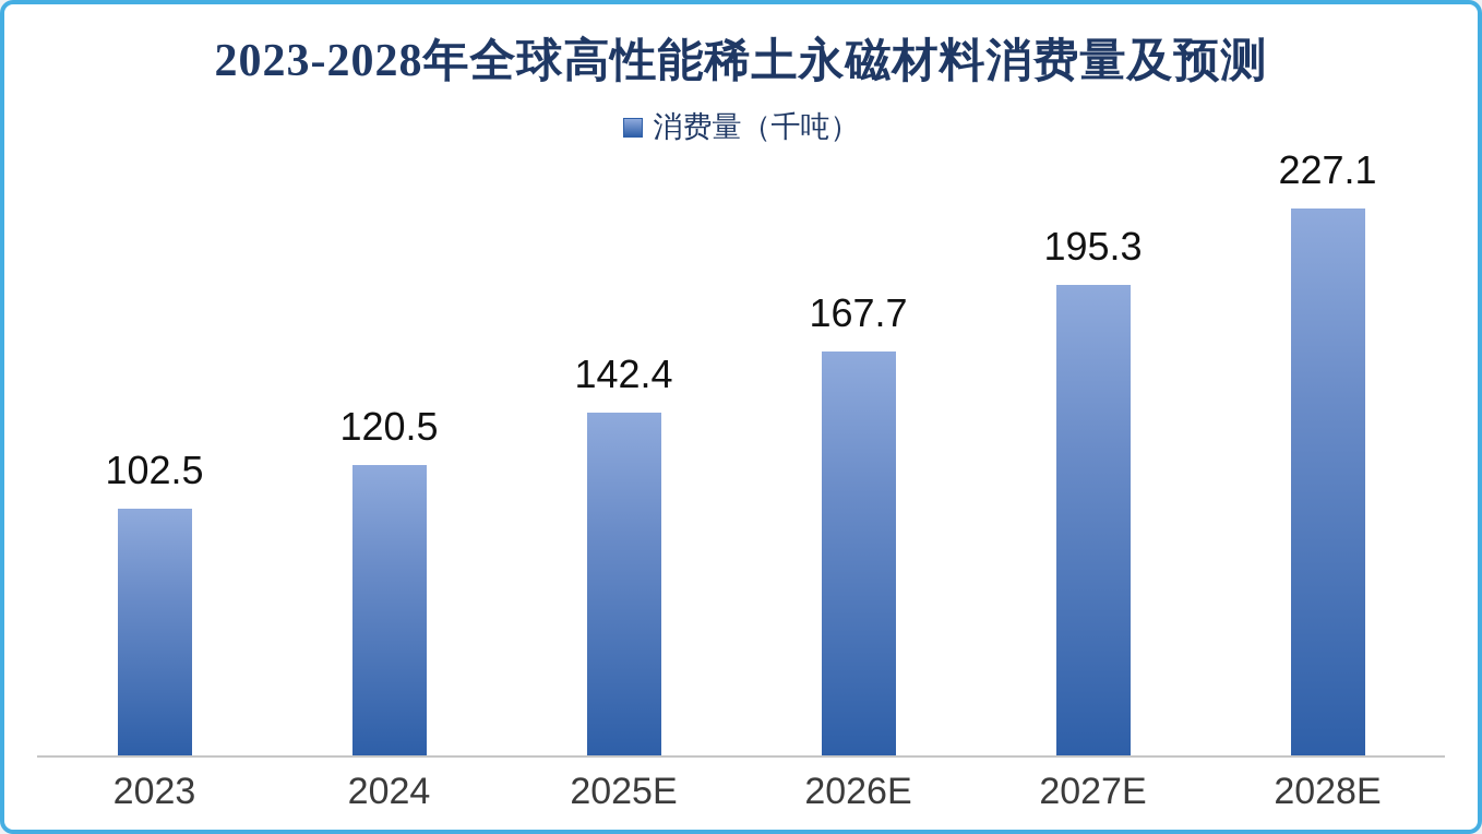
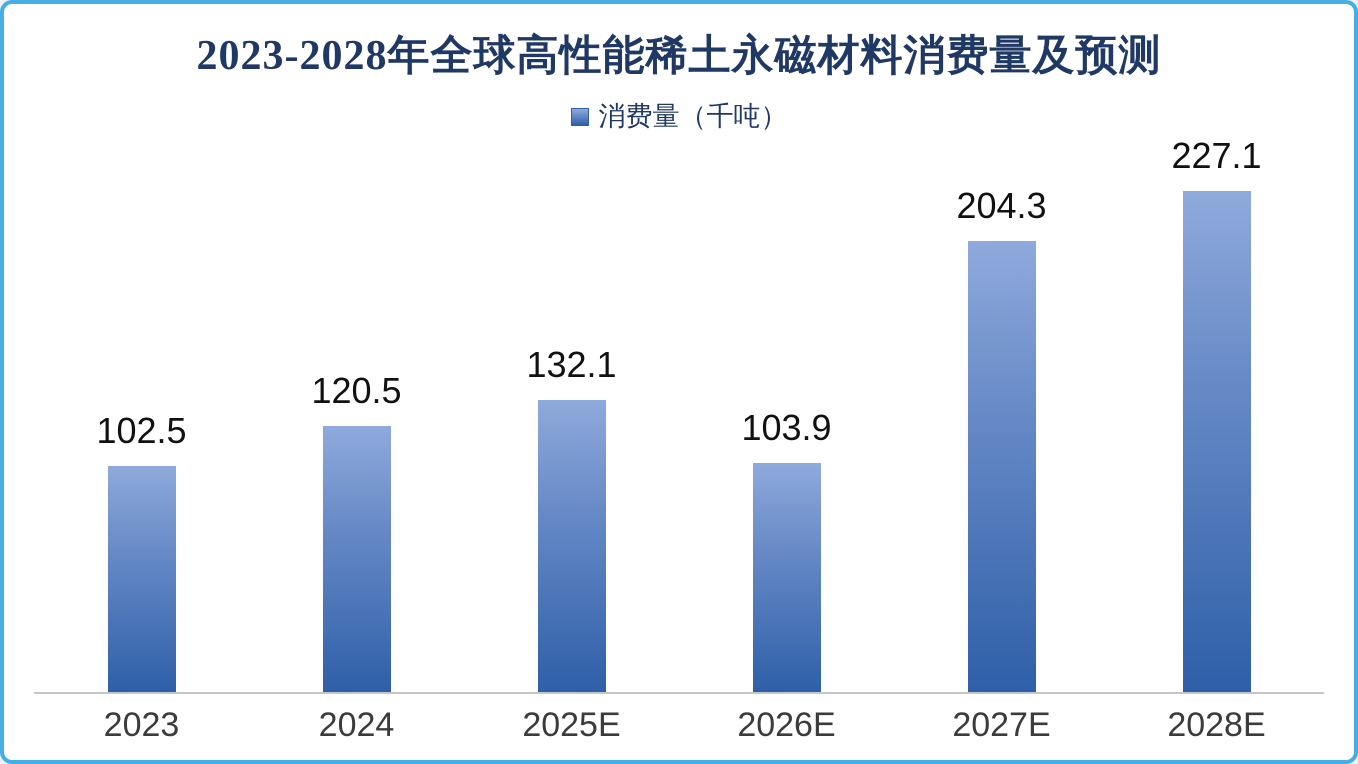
2025E: 142.4 -> 132.1
2026E: 167.7 -> 103.9
2027E: 195.3 -> 204.3
